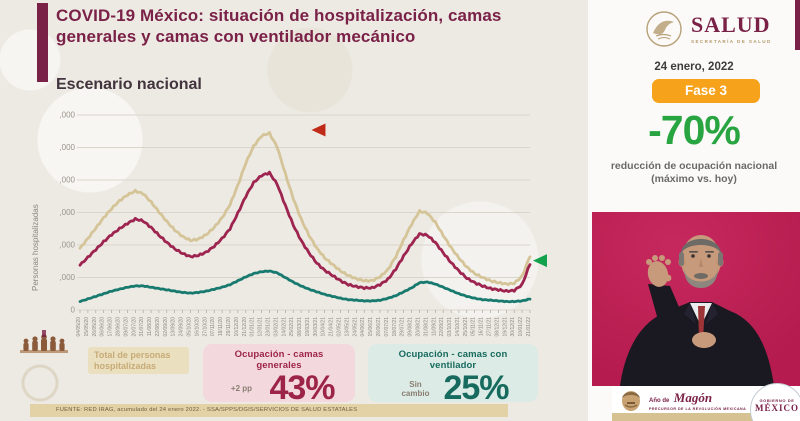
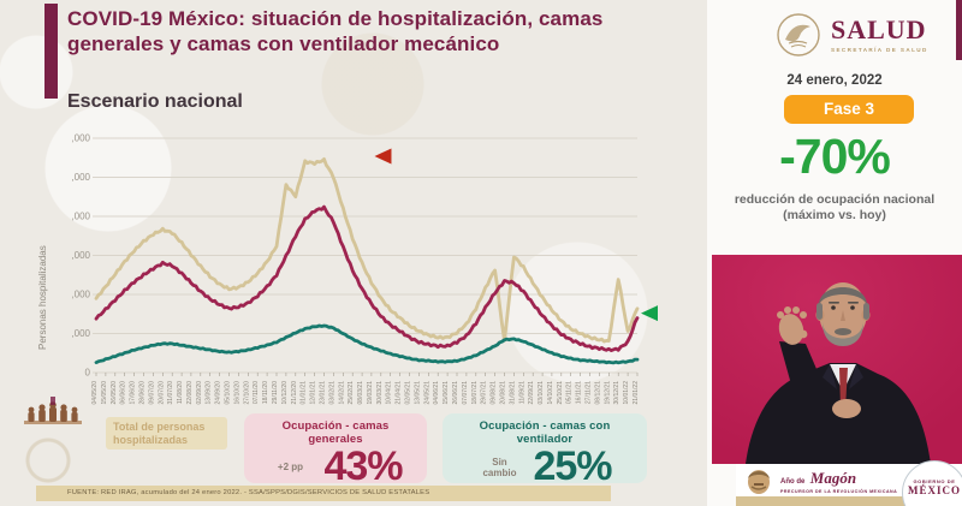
Total de personas hospitalizadas/10/12/20: 19000 -> 24000
Total de personas hospitalizadas/01/01/21: 25000 -> 27000
Total de personas hospitalizadas/20/08/21: 15000 -> 4000
Total de personas hospitalizadas/30/12/21: 4000 -> 12000
